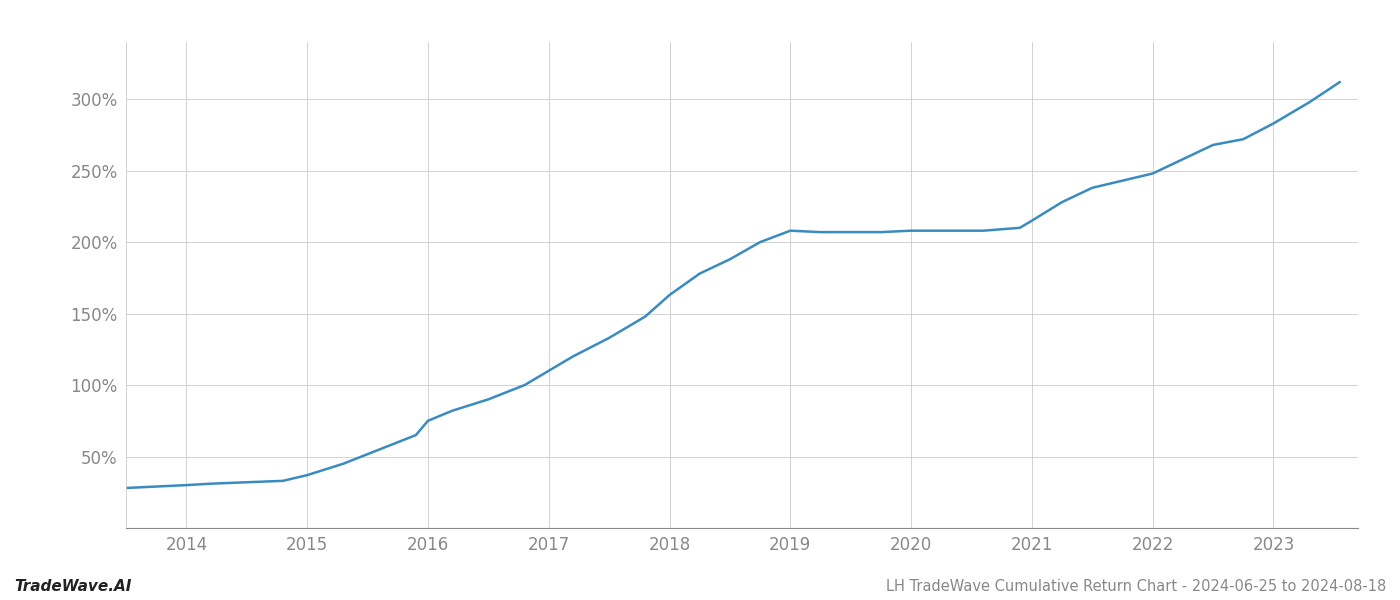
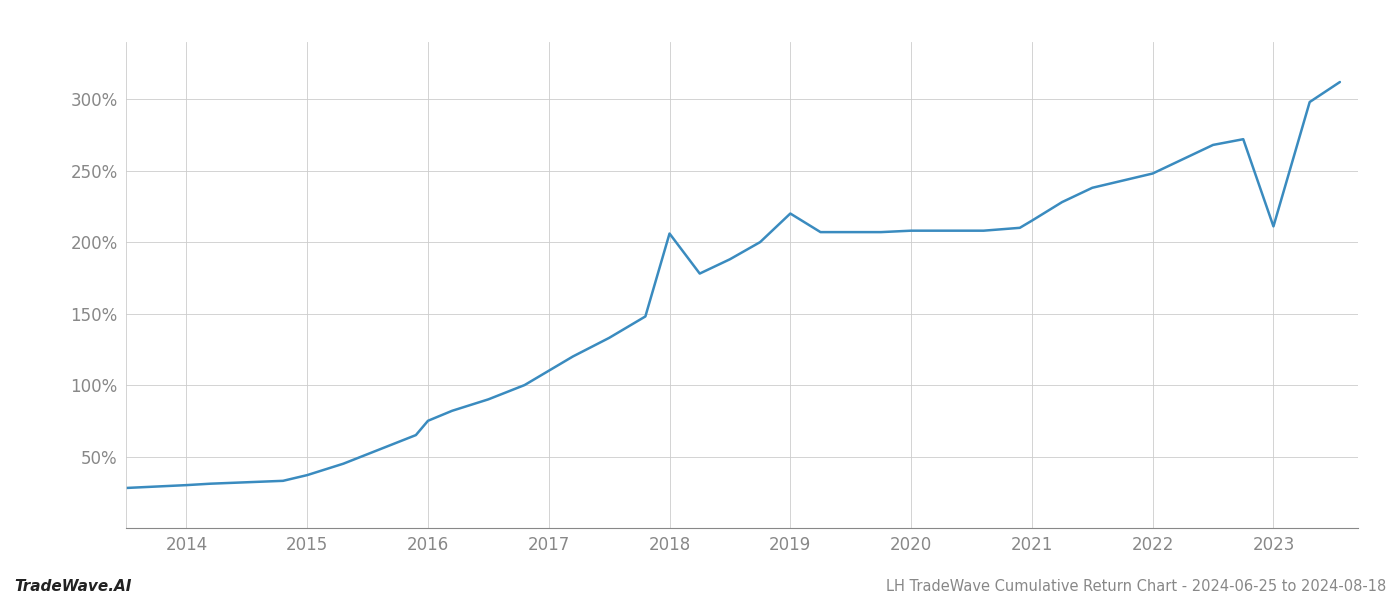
2018: 163% -> 206%
2019: 208% -> 220%
2023: 283% -> 211%
